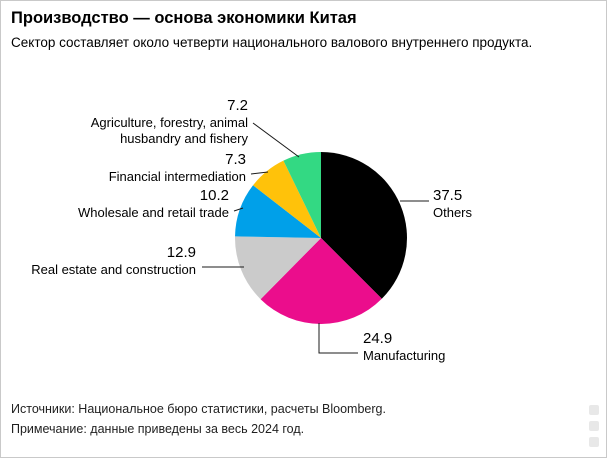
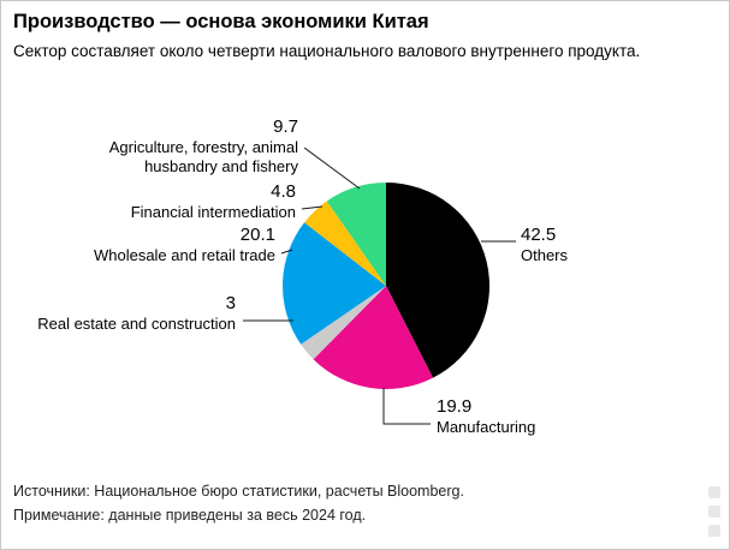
Others: 37.5 -> 42.5
Manufacturing: 24.9 -> 19.9
Real estate and construction: 12.9 -> 3
Wholesale and retail trade: 10.2 -> 20.1
Financial intermediation: 7.3 -> 4.8
Agriculture, forestry, animal husbandry and fishery: 7.2 -> 9.7
